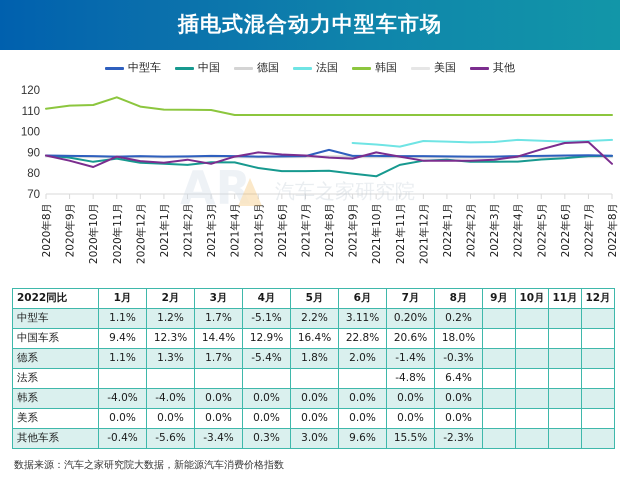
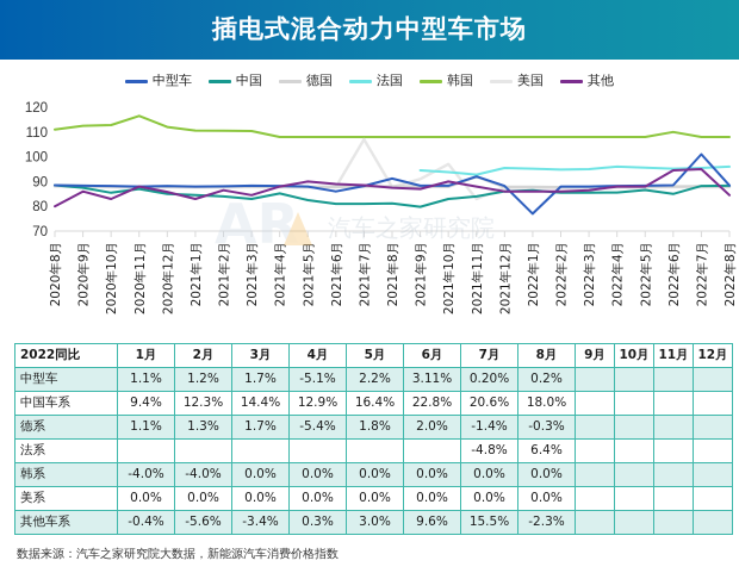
其他/2020年8月: 88 -> 80
其他/2021年1月: 85 -> 83
中国/2021年3月: 85 -> 83
中型车/2021年6月: 88 -> 86
美国/2021年7月: 88 -> 107
美国/2021年9月: 88 -> 91
中国/2021年10月: 78 -> 83
美国/2021年10月: 88 -> 97
中型车/2021年11月: 88 -> 92
德国/2021年11月: 88 -> 92
美国/2021年11月: 88 -> 83
中型车/2022年1月: 88 -> 77
其他/2022年5月: 92 -> 88
中国/2022年6月: 87 -> 85
韩国/2022年6月: 108 -> 110
中型车/2022年7月: 89 -> 101
